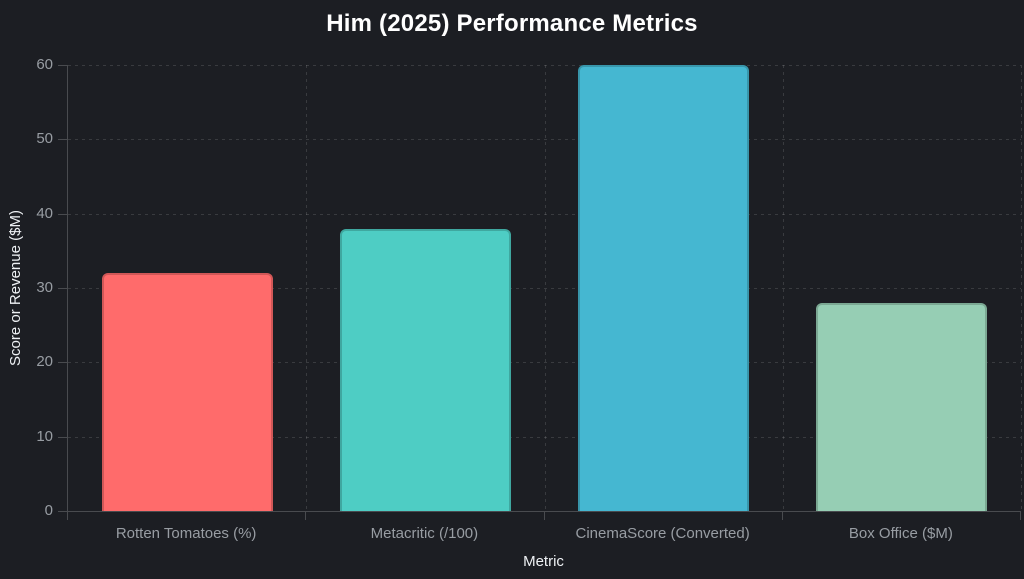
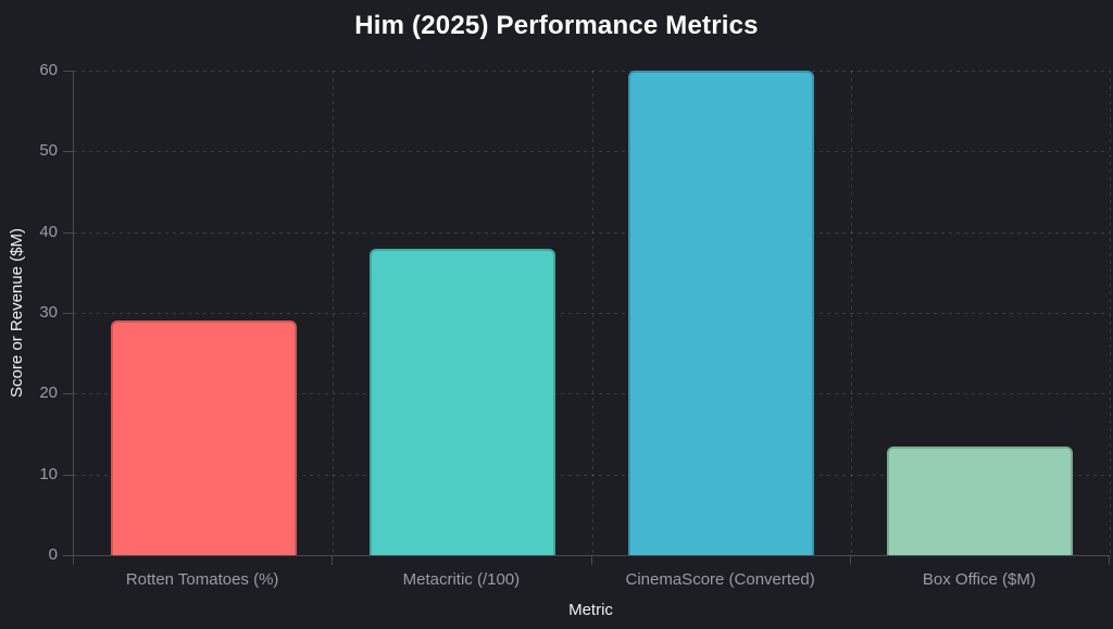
Rotten Tomatoes (%): 32 -> 29
Box Office ($M): 28 -> 14
